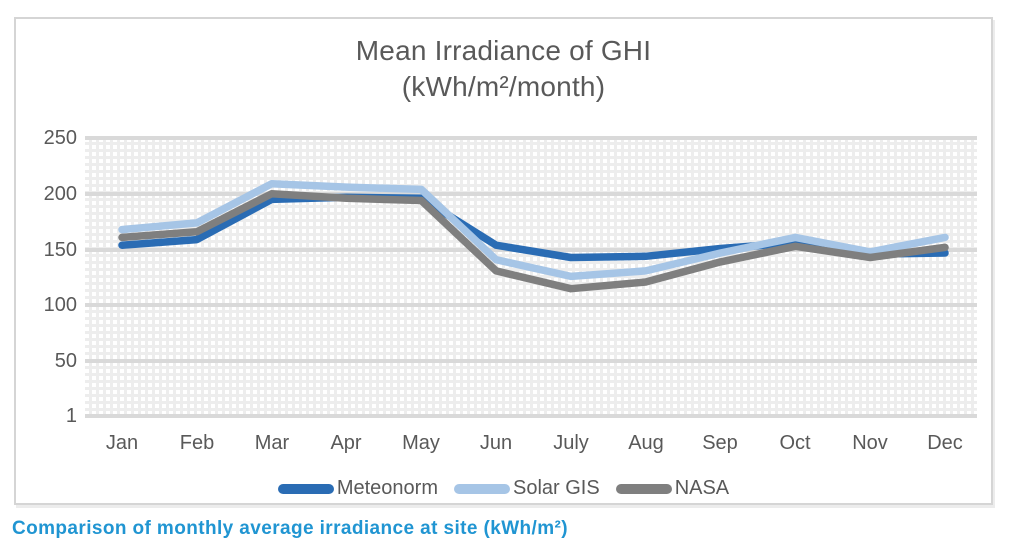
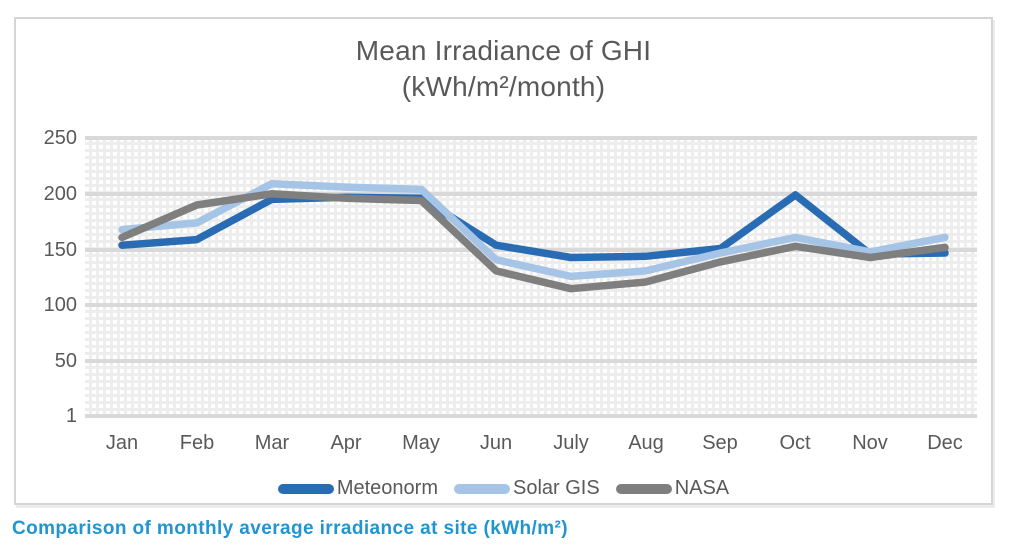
NASA/Feb: 166 -> 190
Meteonorm/Oct: 156 -> 199
